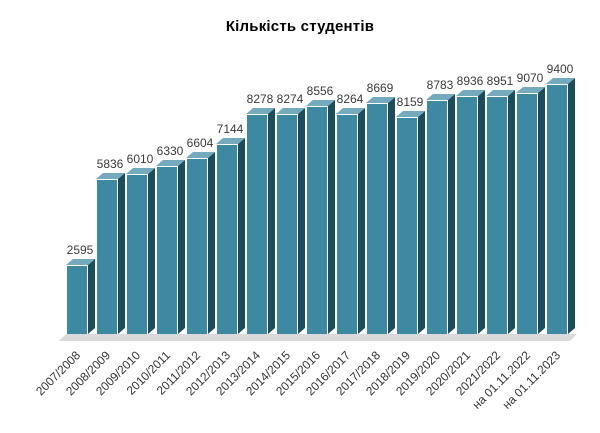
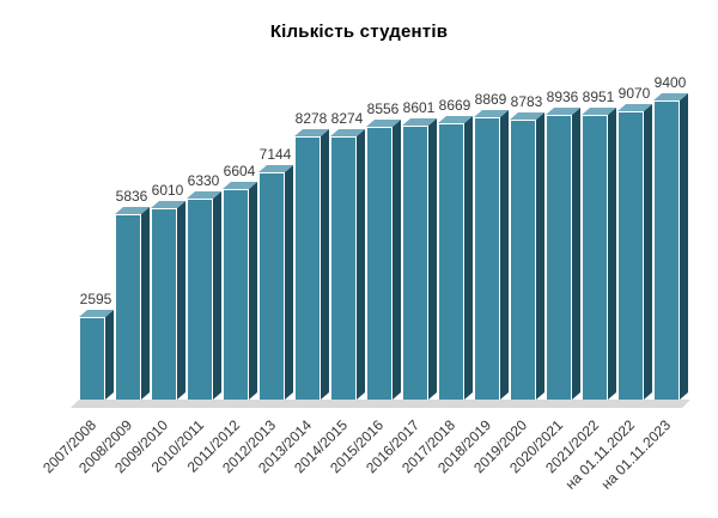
2016/2017: 8264 -> 8601
2018/2019: 8159 -> 8869
